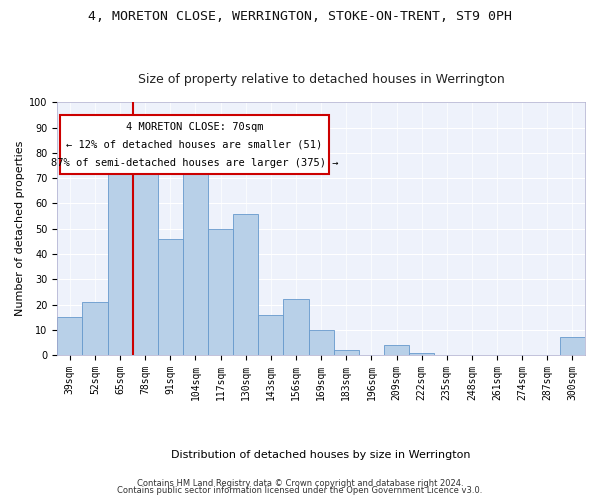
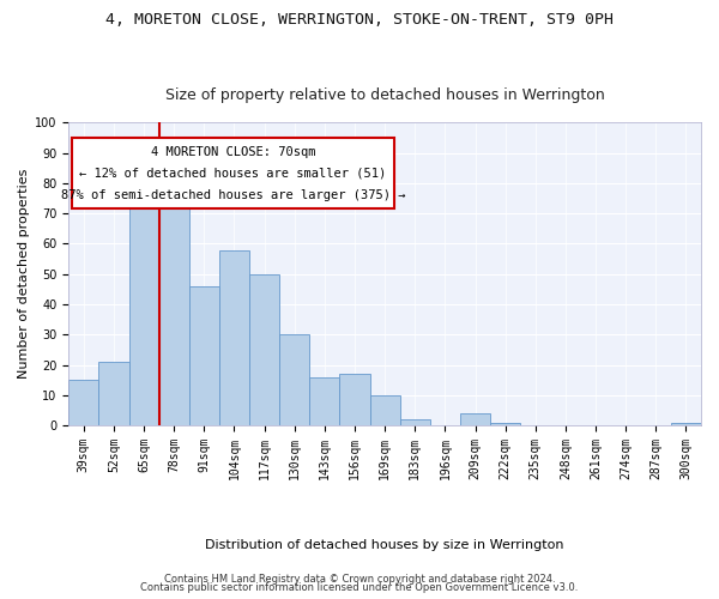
104sqm: 72 -> 58
130sqm: 56 -> 30
156sqm: 22 -> 17
300sqm: 7 -> 1
